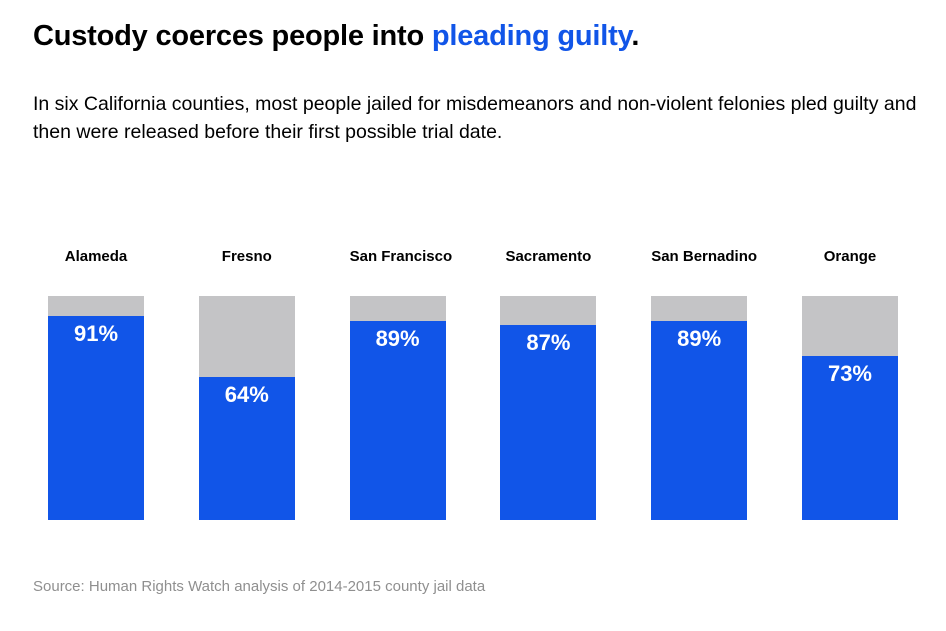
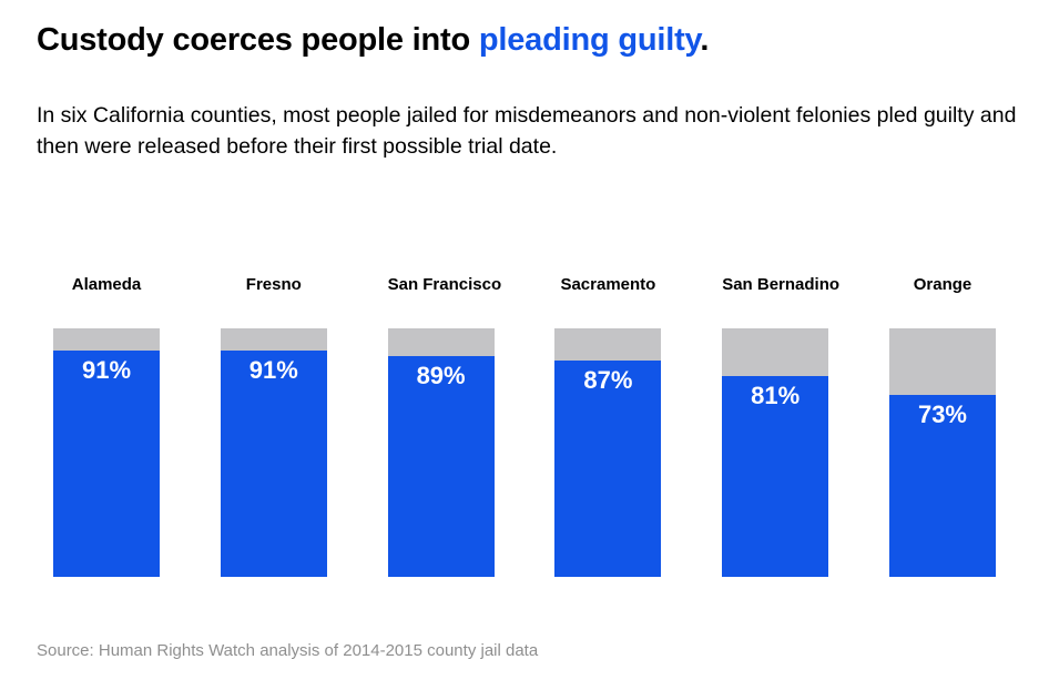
Fresno: 64% -> 91%
San Bernadino: 89% -> 81%
